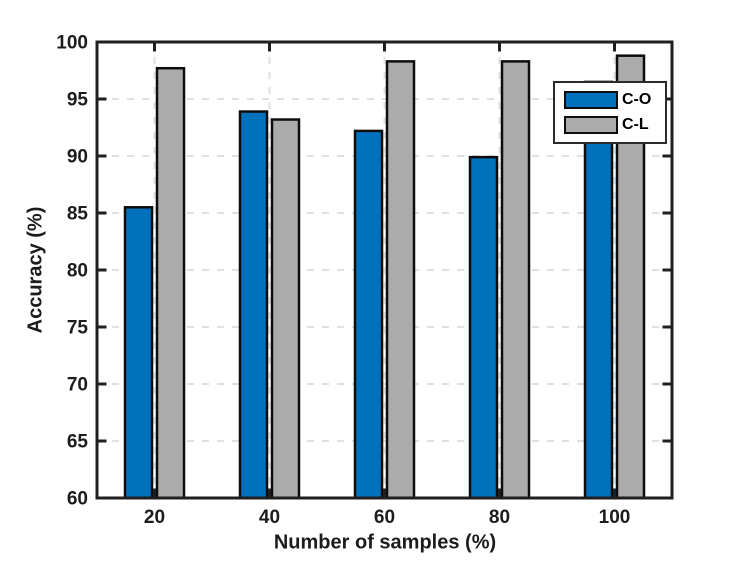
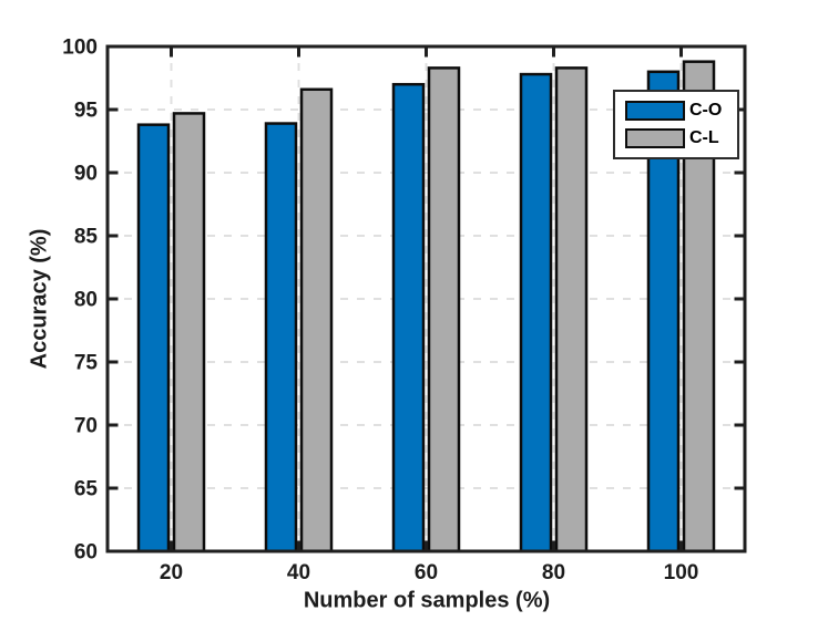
C-O/20: 85.5 -> 93.8
C-L/20: 97.7 -> 94.7
C-L/40: 93.2 -> 96.6
C-O/60: 92.2 -> 97.0
C-O/80: 89.9 -> 97.8
C-O/100: 96.5 -> 98.0
